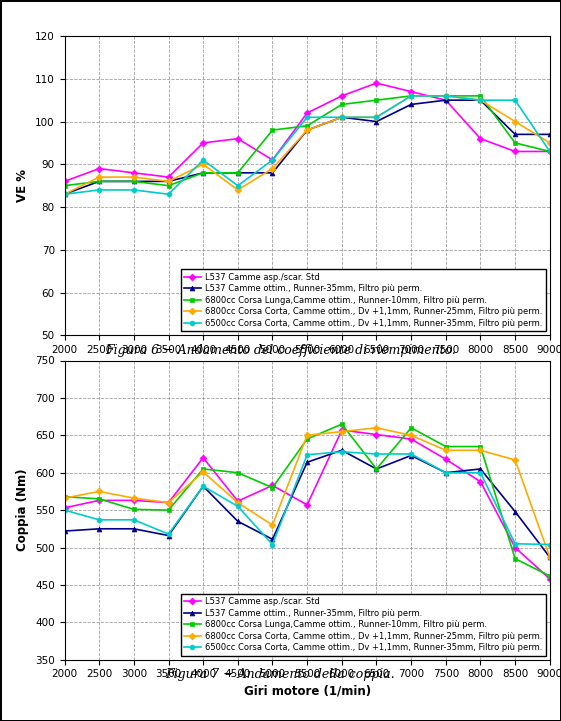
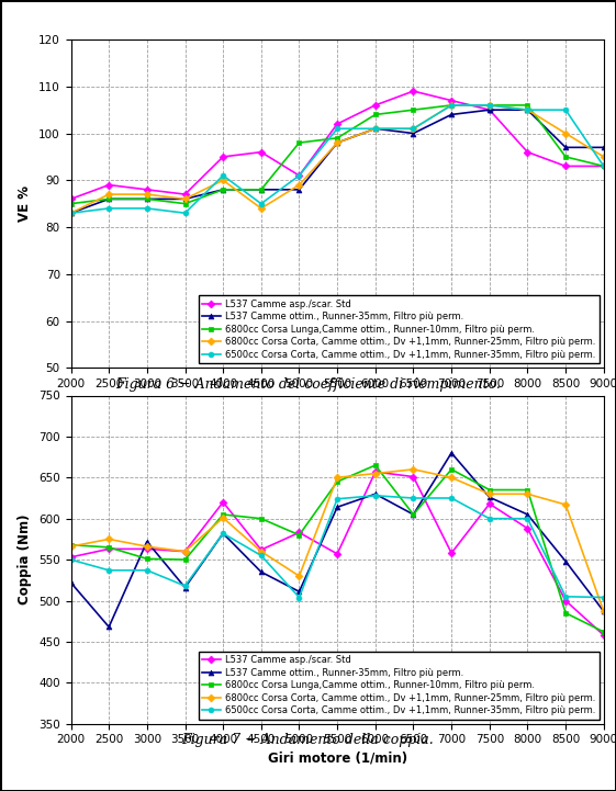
L537 Camme ottim., Runner-35mm, Filtro più perm./2500: 525 -> 468
L537 Camme ottim., Runner-35mm, Filtro più perm./3000: 525 -> 572
L537 Camme asp./scar. Std/7000: 645 -> 558
L537 Camme ottim., Runner-35mm, Filtro più perm./7000: 623 -> 680
L537 Camme ottim., Runner-35mm, Filtro più perm./7500: 600 -> 626
